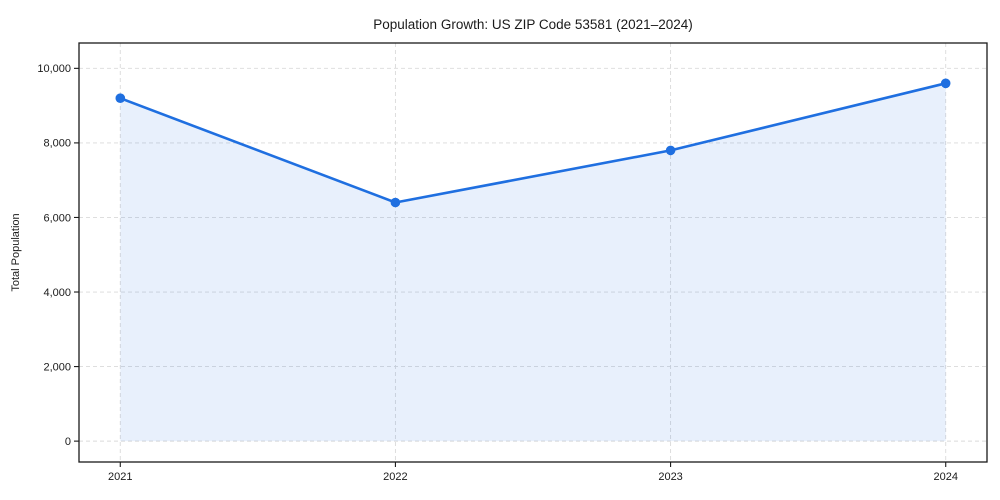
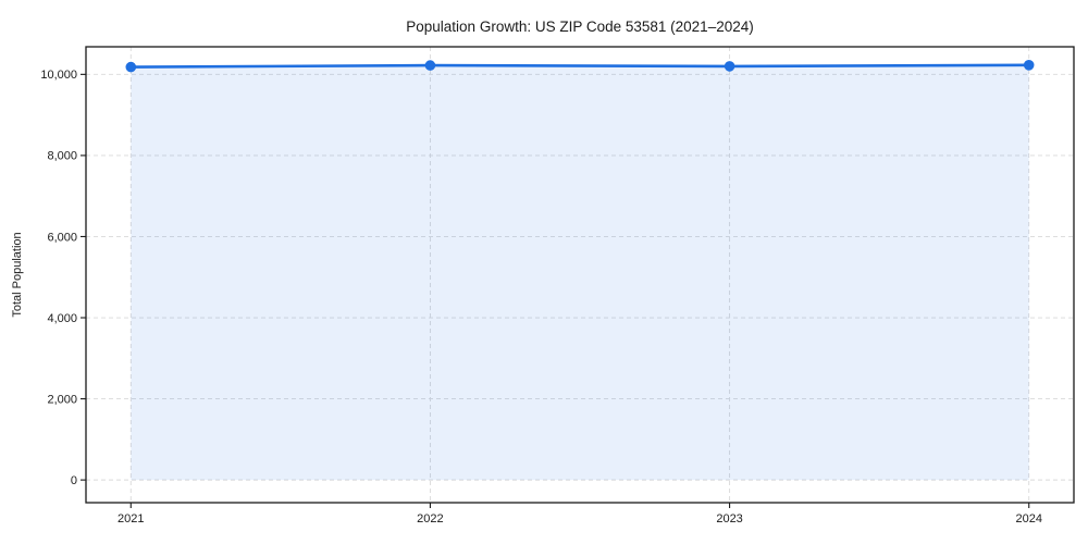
2021: 9200 -> 10200
2022: 6400 -> 10200
2023: 7800 -> 10200
2024: 9600 -> 10200
